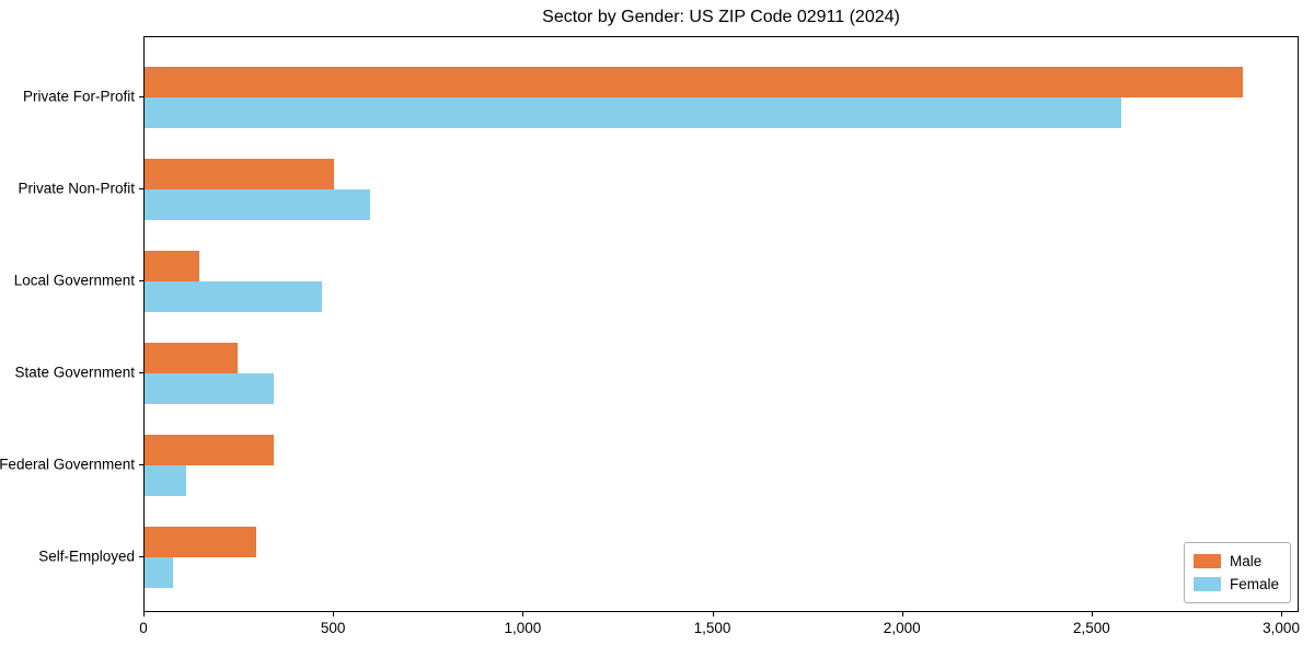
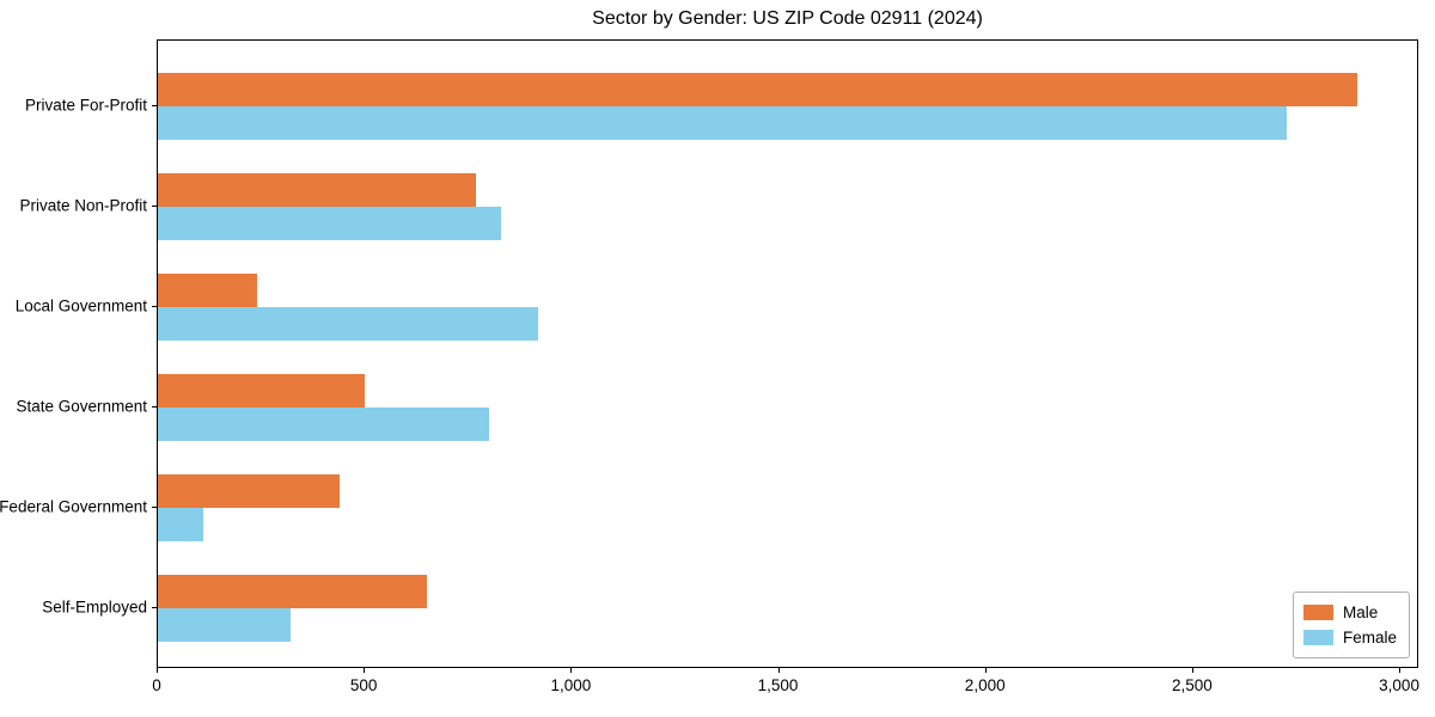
Female/Private For-Profit: 2580 -> 2730
Male/Private Non-Profit: 500 -> 770
Female/Private Non-Profit: 600 -> 830
Male/Local Government: 140 -> 240
Female/Local Government: 470 -> 920
Male/State Government: 240 -> 500
Female/State Government: 340 -> 800
Male/Federal Government: 340 -> 440
Male/Self-Employed: 300 -> 650
Female/Self-Employed: 80 -> 320
